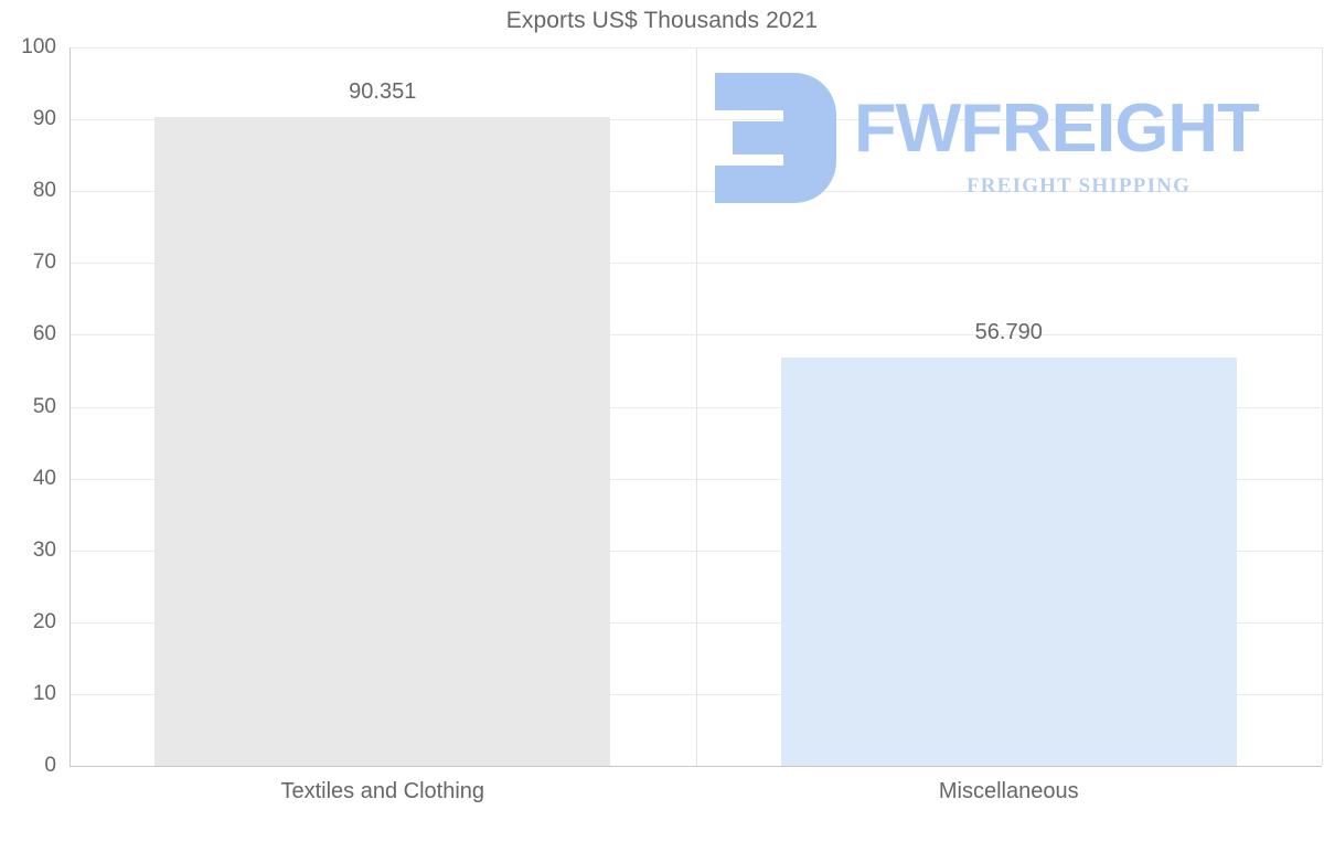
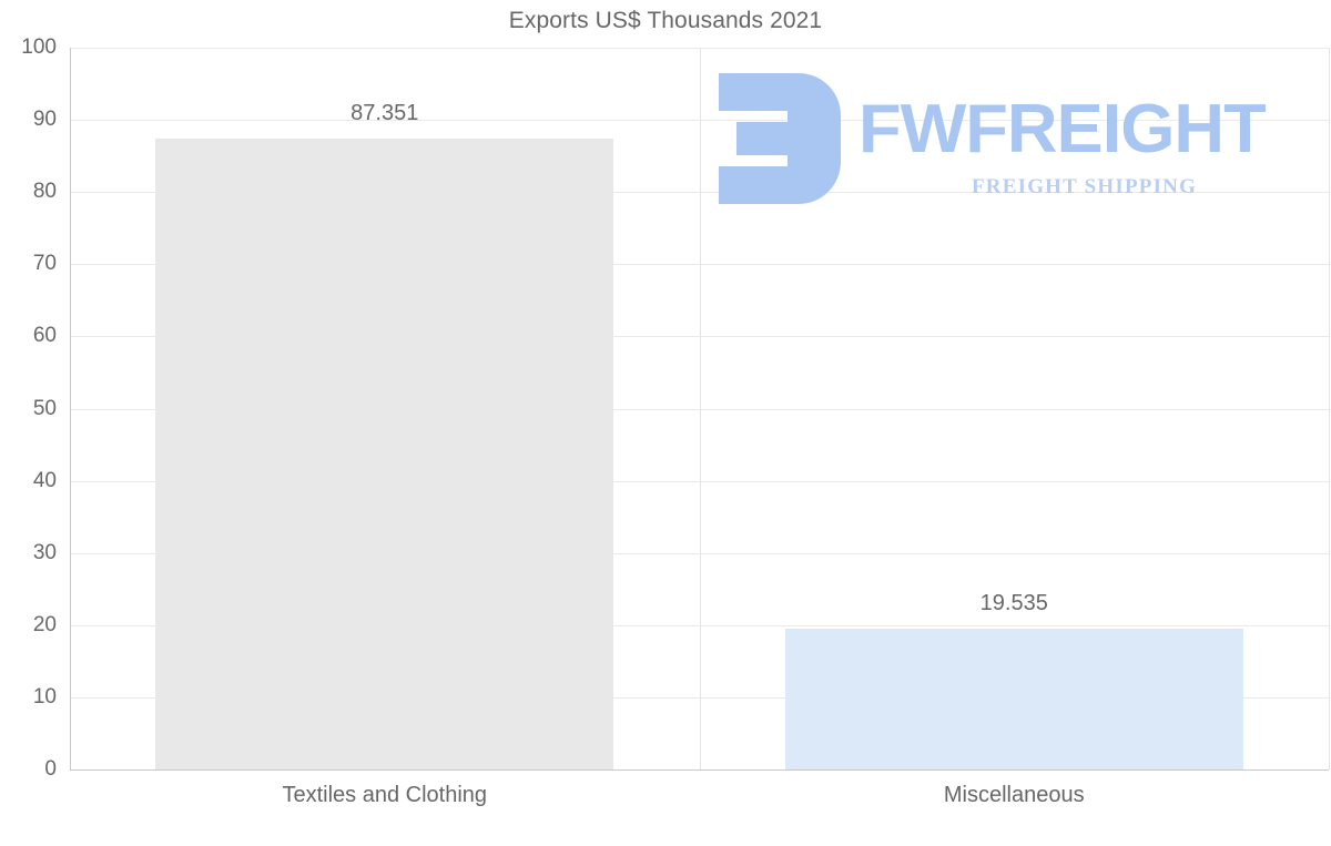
Textiles and Clothing: 90.351 -> 87.351
Miscellaneous: 56.790 -> 19.535
